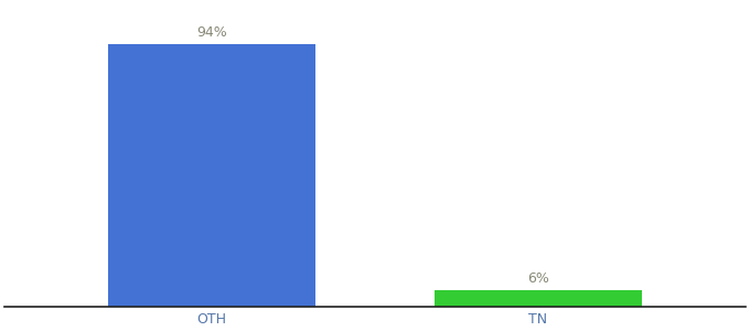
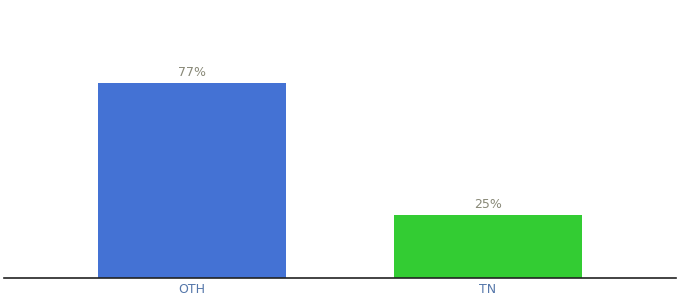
OTH: 94% -> 77%
TN: 6% -> 25%
